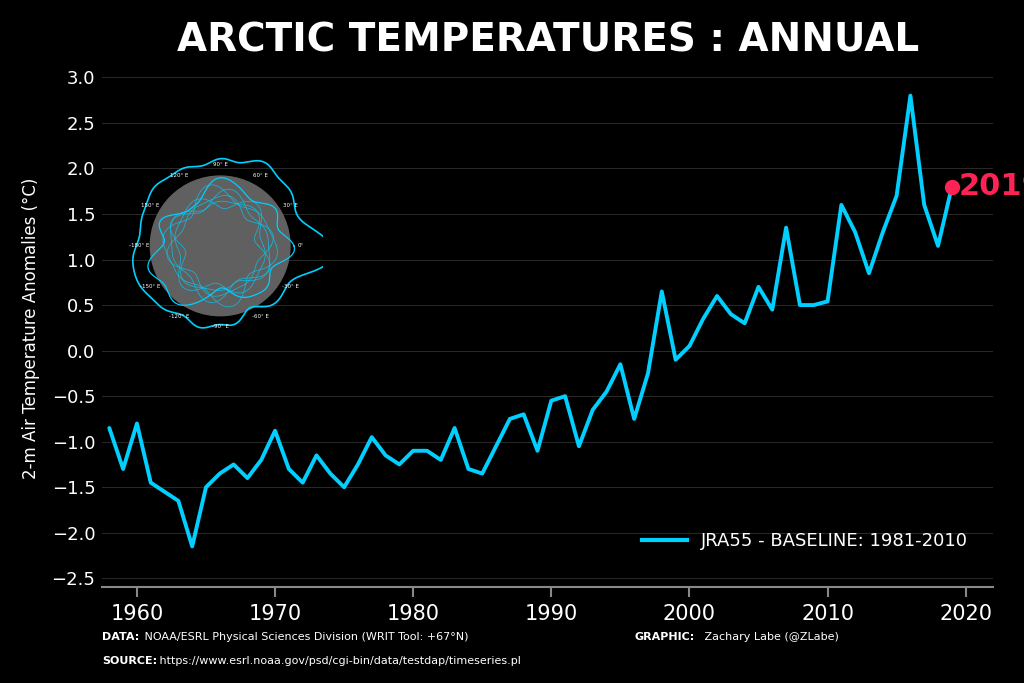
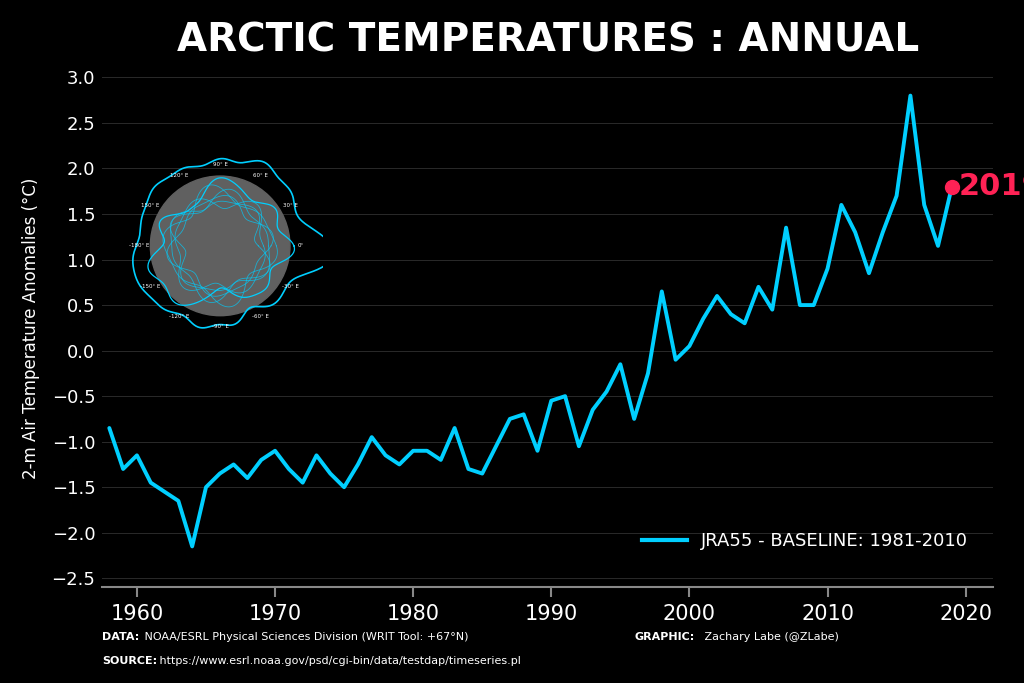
ARCTIC TEMPERATURES : ANNUAL/JRA55 - BASELINE: 1981-2010/1960: -0.80 -> -1.15
ARCTIC TEMPERATURES : ANNUAL/JRA55 - BASELINE: 1981-2010/1970: -0.88 -> -1.10
ARCTIC TEMPERATURES : ANNUAL/JRA55 - BASELINE: 1981-2010/2010: 0.54 -> 0.90
